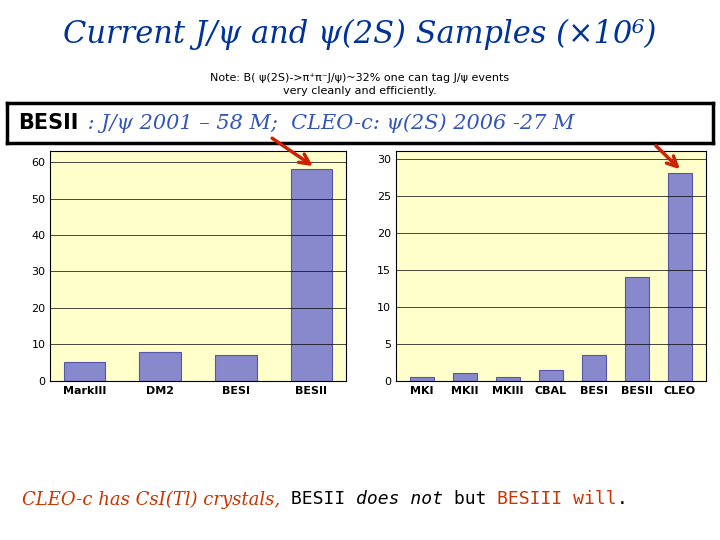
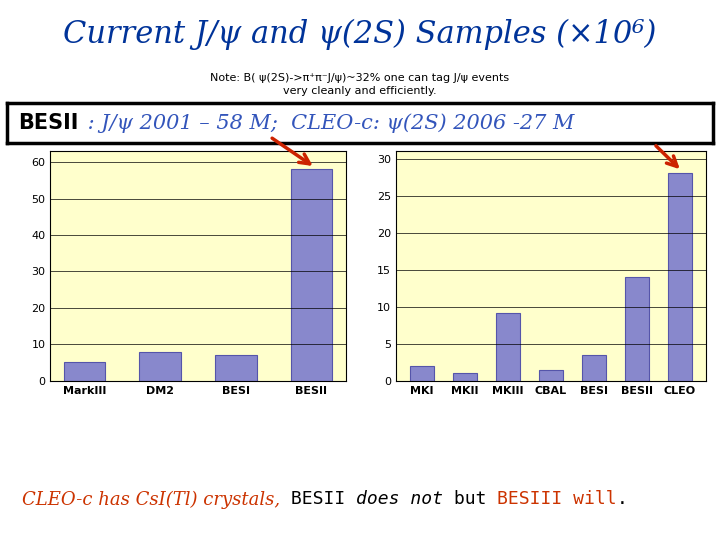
MKI: 0.5 -> 2.0
MKIII: 0.5 -> 9.2
